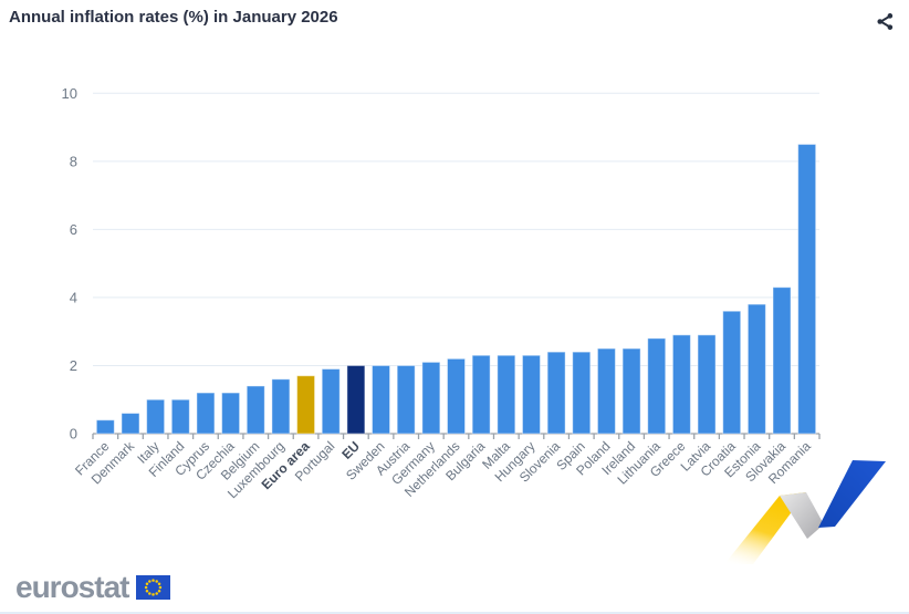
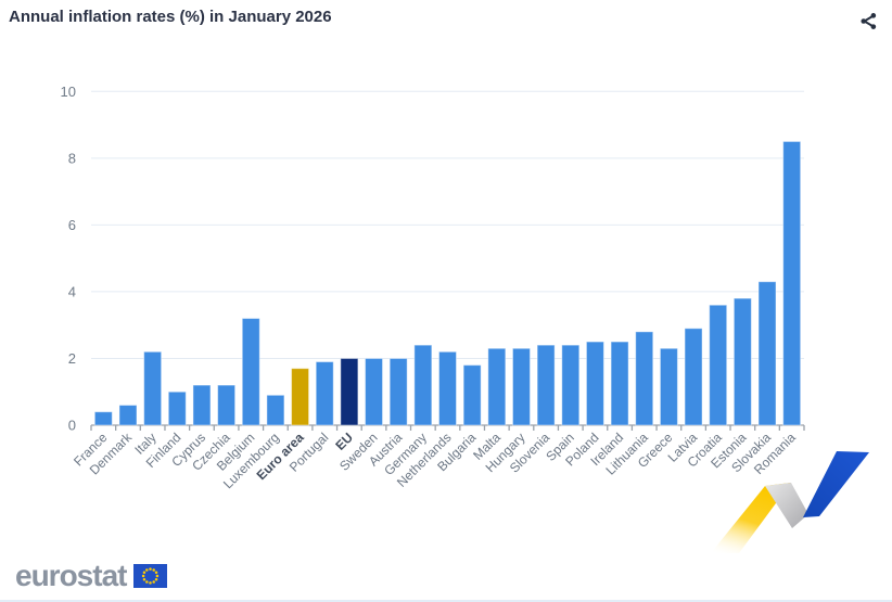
Italy: 1.0 -> 2.2
Belgium: 1.4 -> 3.2
Luxembourg: 1.6 -> 0.9
Germany: 2.1 -> 2.4
Bulgaria: 2.3 -> 1.8
Greece: 2.9 -> 2.3
